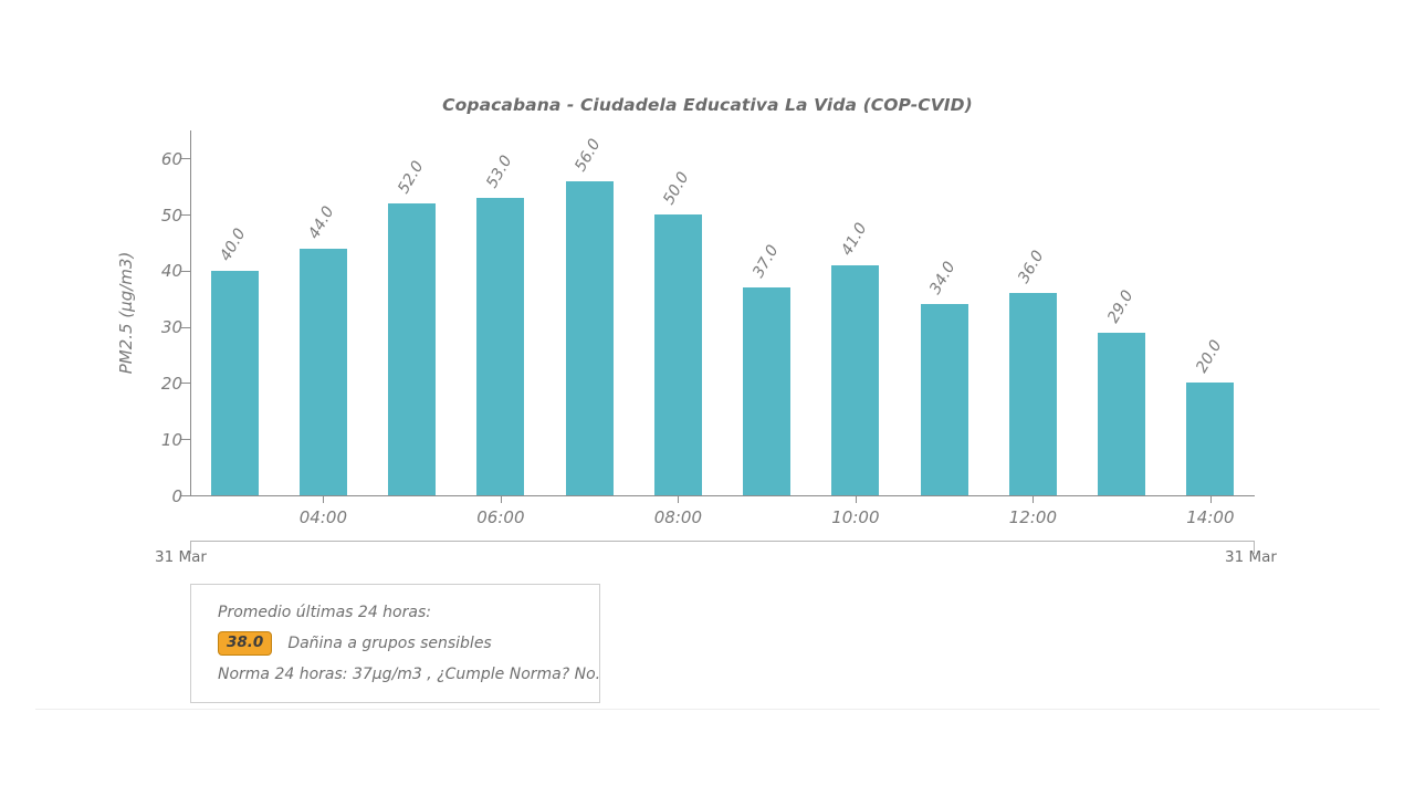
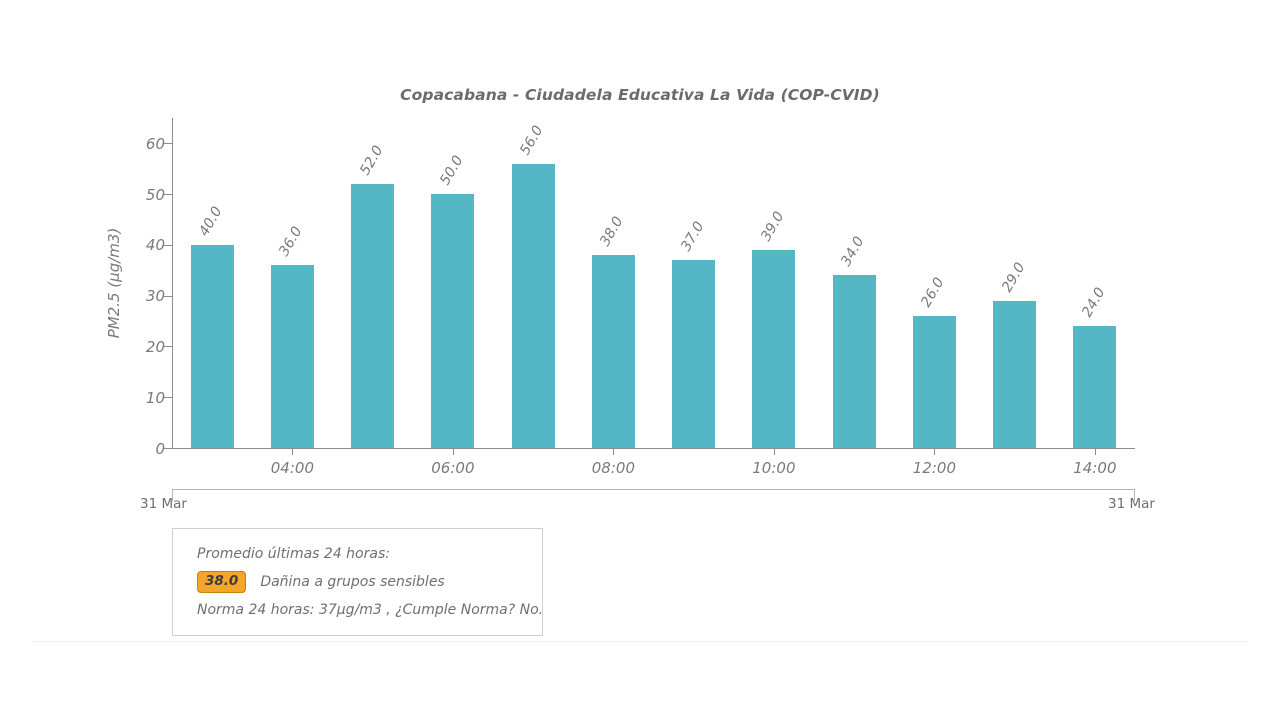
04:00: 44.0 -> 36.0
06:00: 53.0 -> 50.0
08:00: 50.0 -> 38.0
10:00: 41.0 -> 39.0
12:00: 36.0 -> 26.0
14:00: 20.0 -> 24.0
